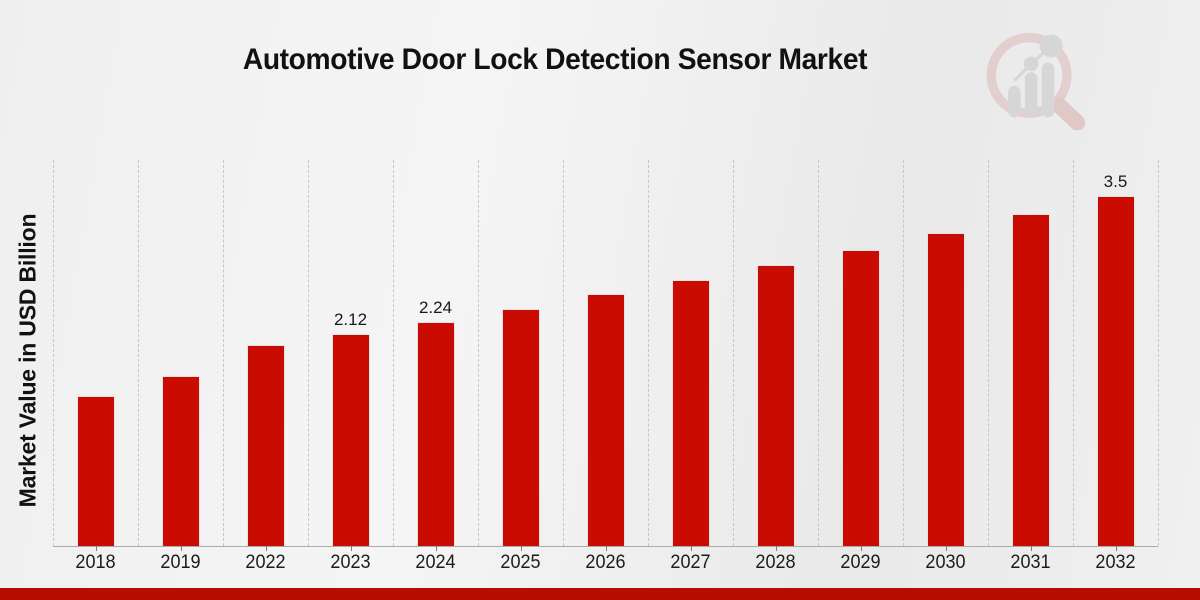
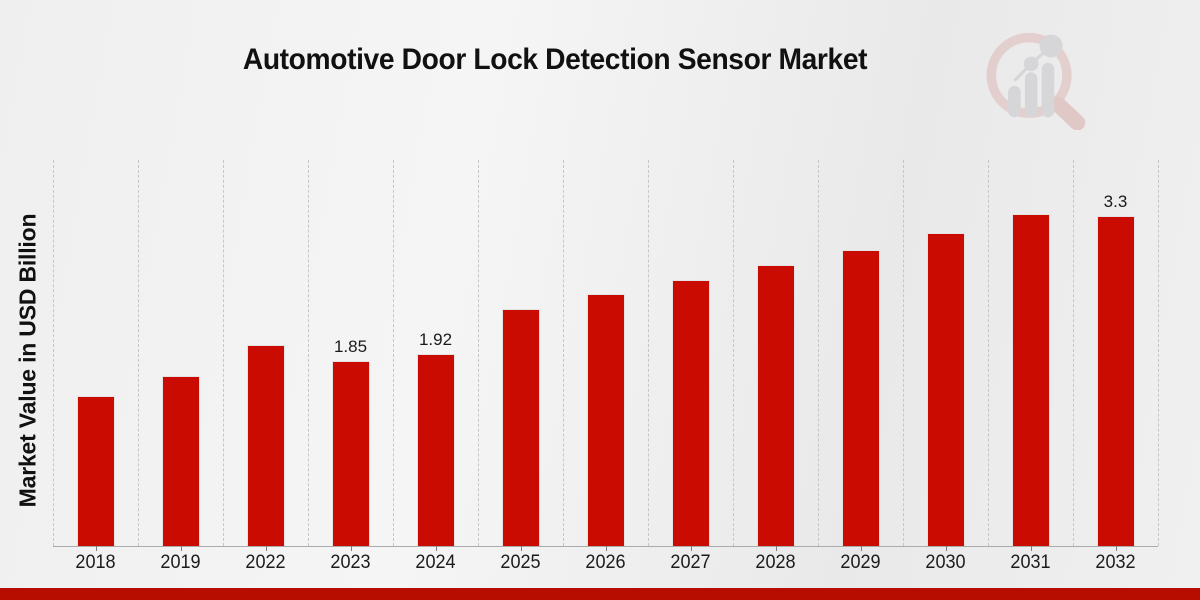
2023: 2.12 -> 1.85
2024: 2.24 -> 1.92
2032: 3.5 -> 3.3
